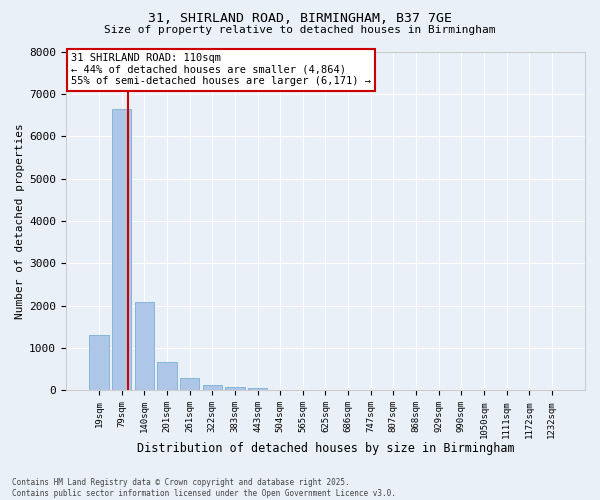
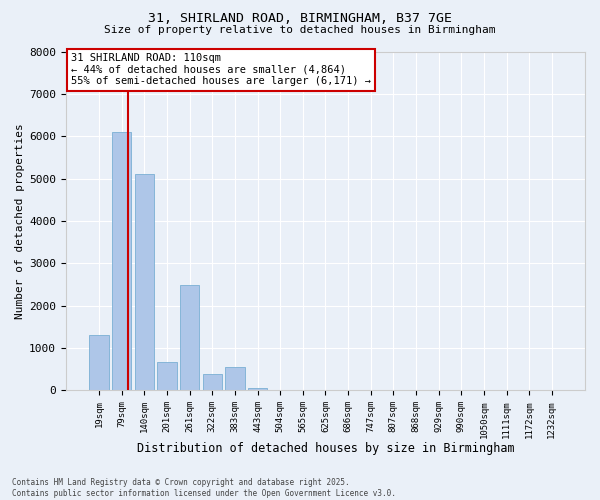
79sqm: 6650 -> 6100
140sqm: 2100 -> 5100
261sqm: 300 -> 2500
322sqm: 130 -> 400
383sqm: 90 -> 550
